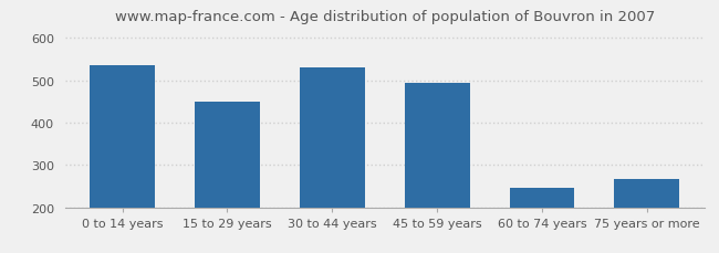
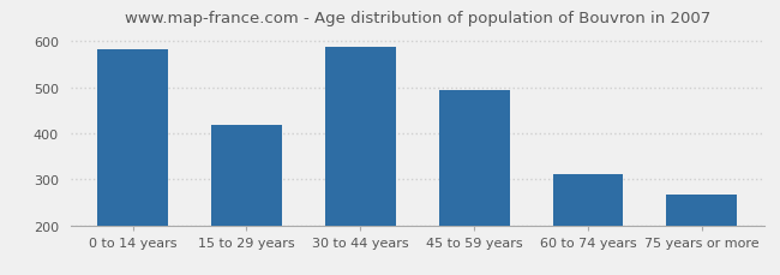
0 to 14 years: 535 -> 583
15 to 29 years: 450 -> 417
30 to 44 years: 530 -> 588
60 to 74 years: 245 -> 312
